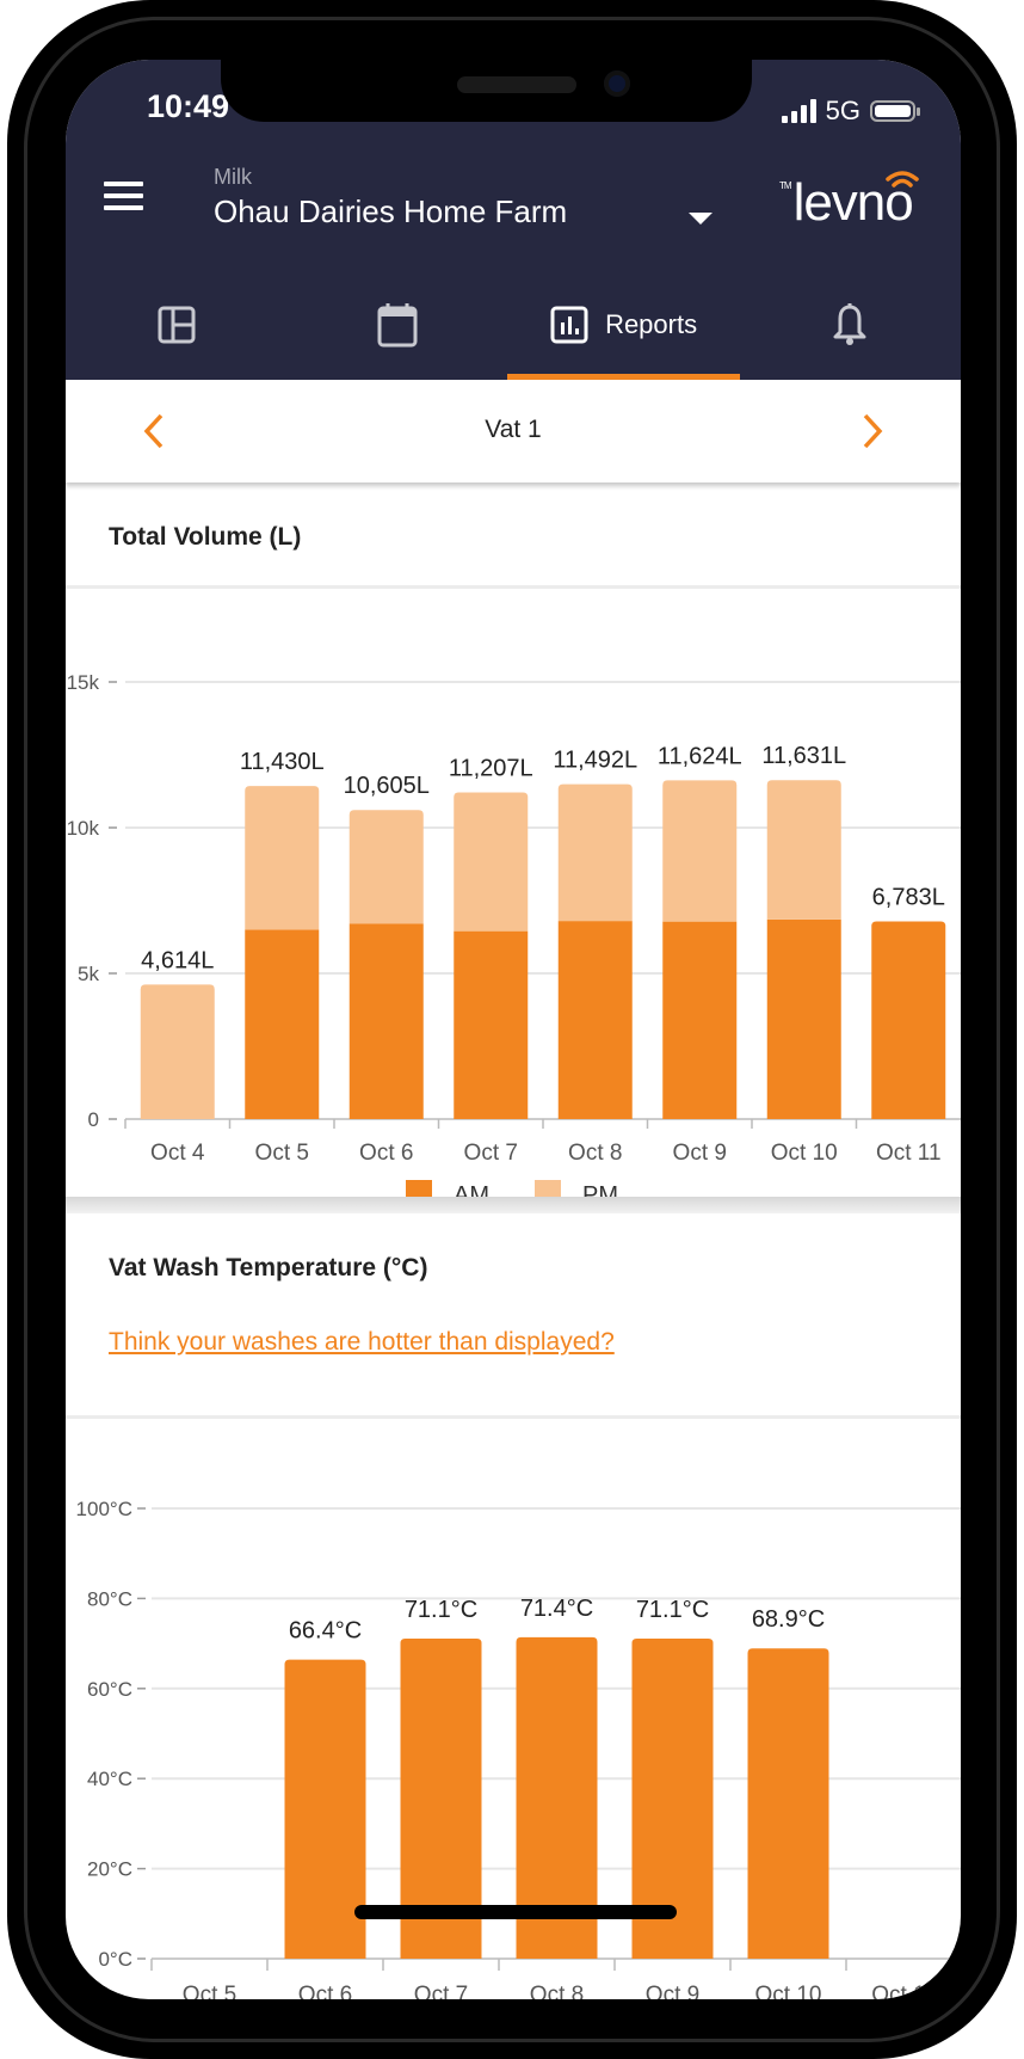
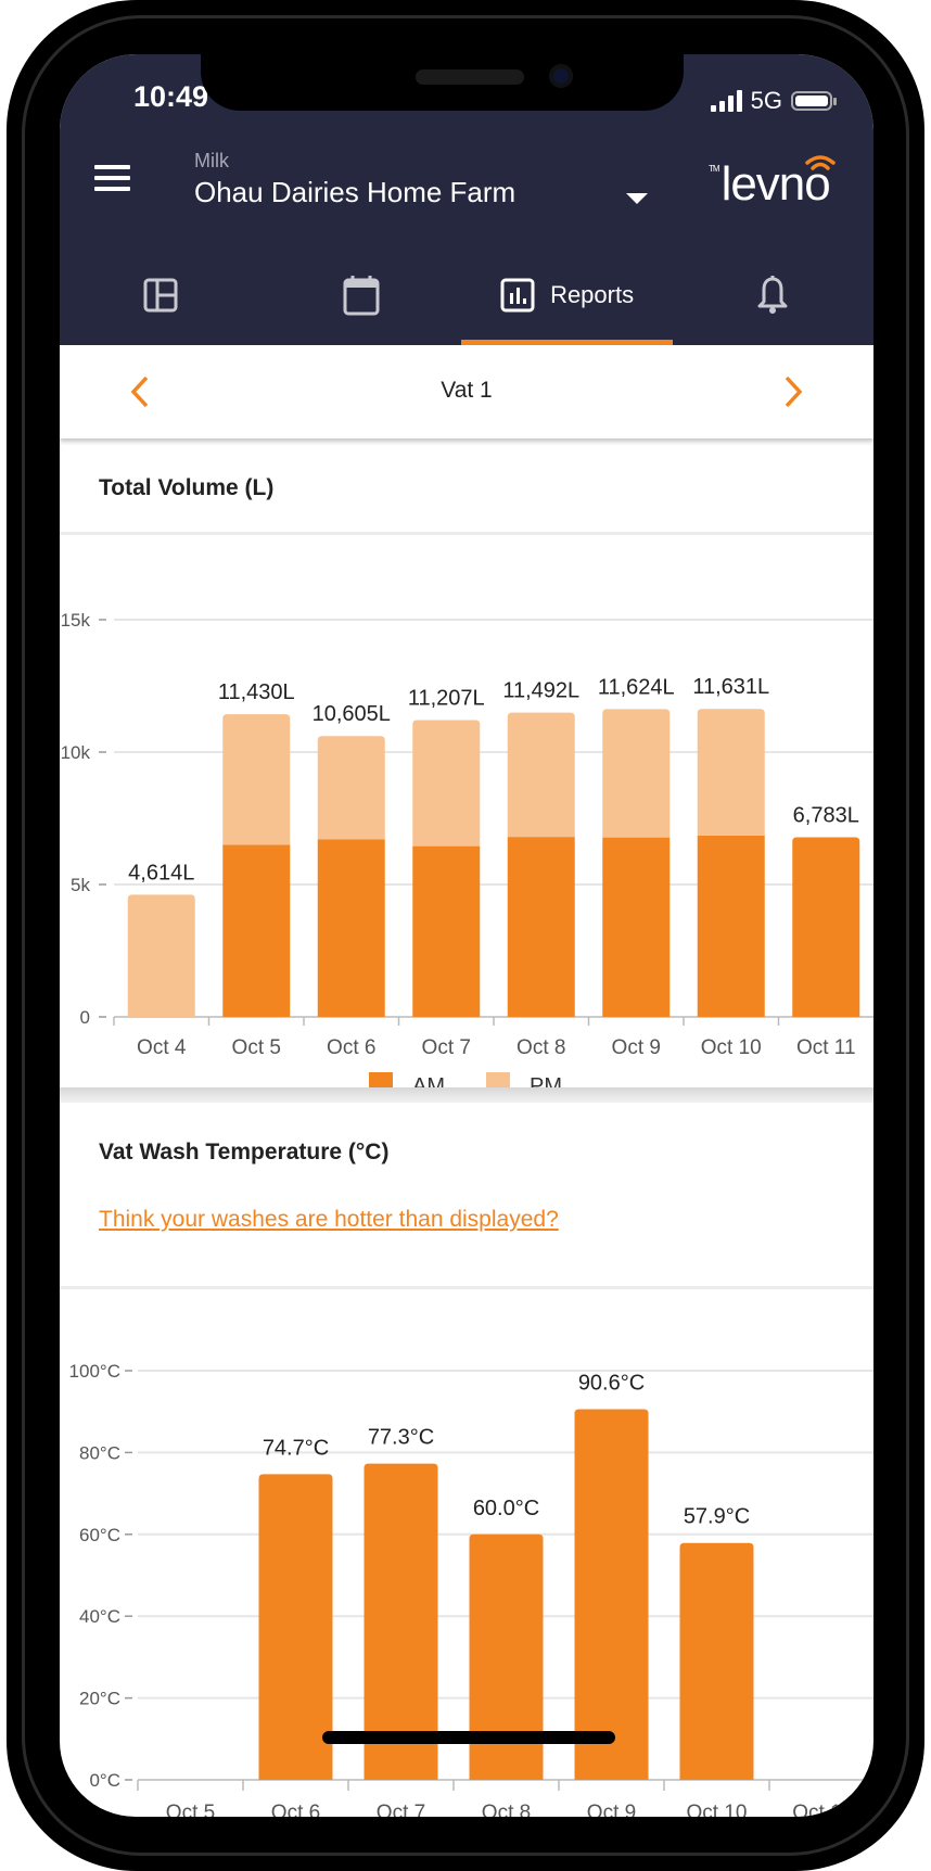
Vat Wash Temperature (°C)/Oct 6: 66.4°C -> 74.7°C
Vat Wash Temperature (°C)/Oct 7: 71.1°C -> 77.3°C
Vat Wash Temperature (°C)/Oct 8: 71.4°C -> 60.0°C
Vat Wash Temperature (°C)/Oct 9: 71.1°C -> 90.6°C
Vat Wash Temperature (°C)/Oct 10: 68.9°C -> 57.9°C
